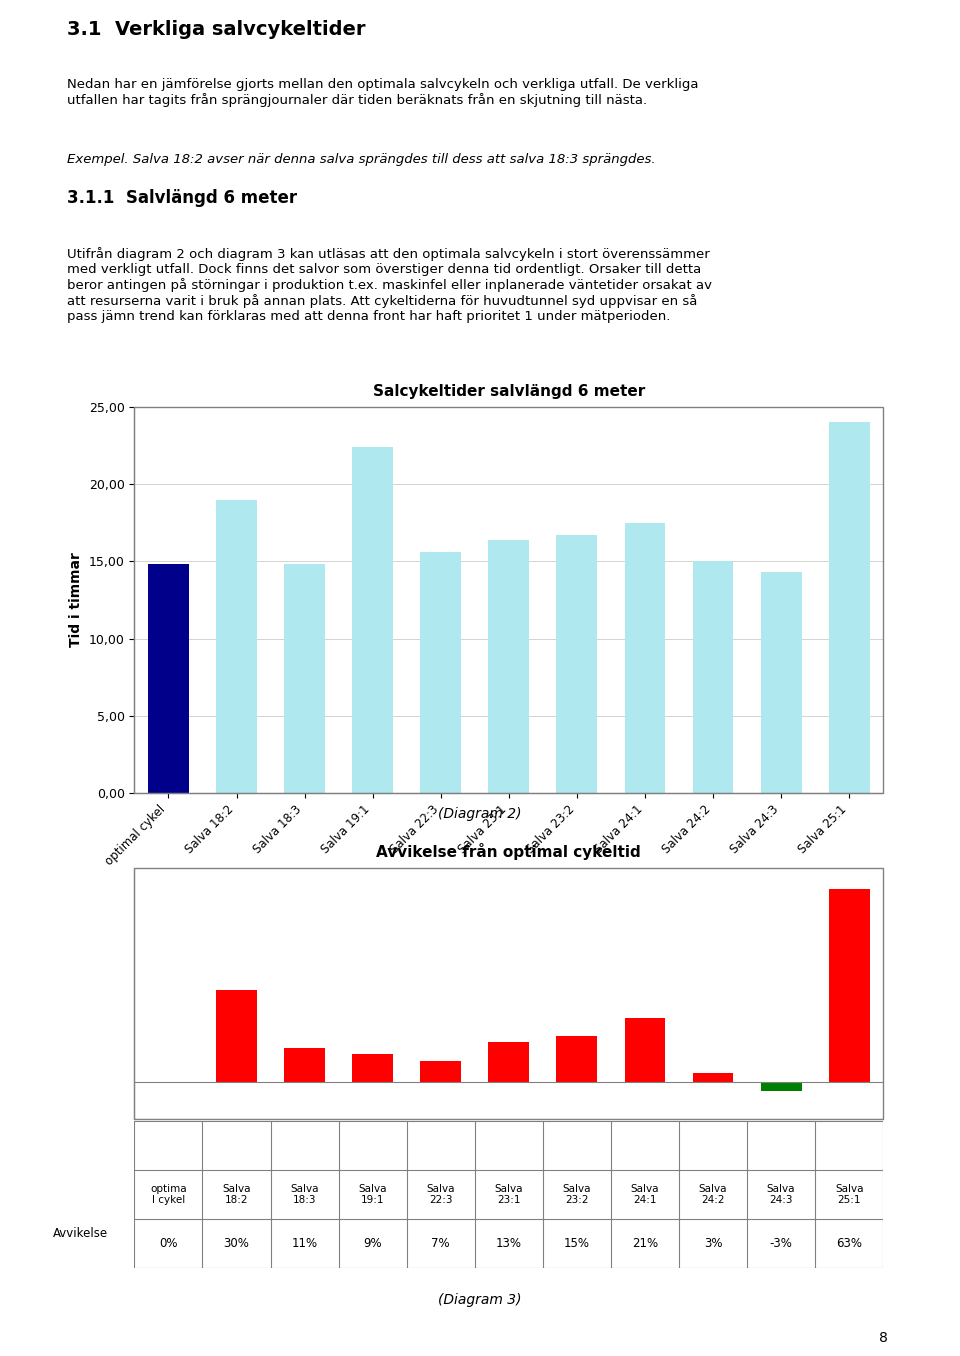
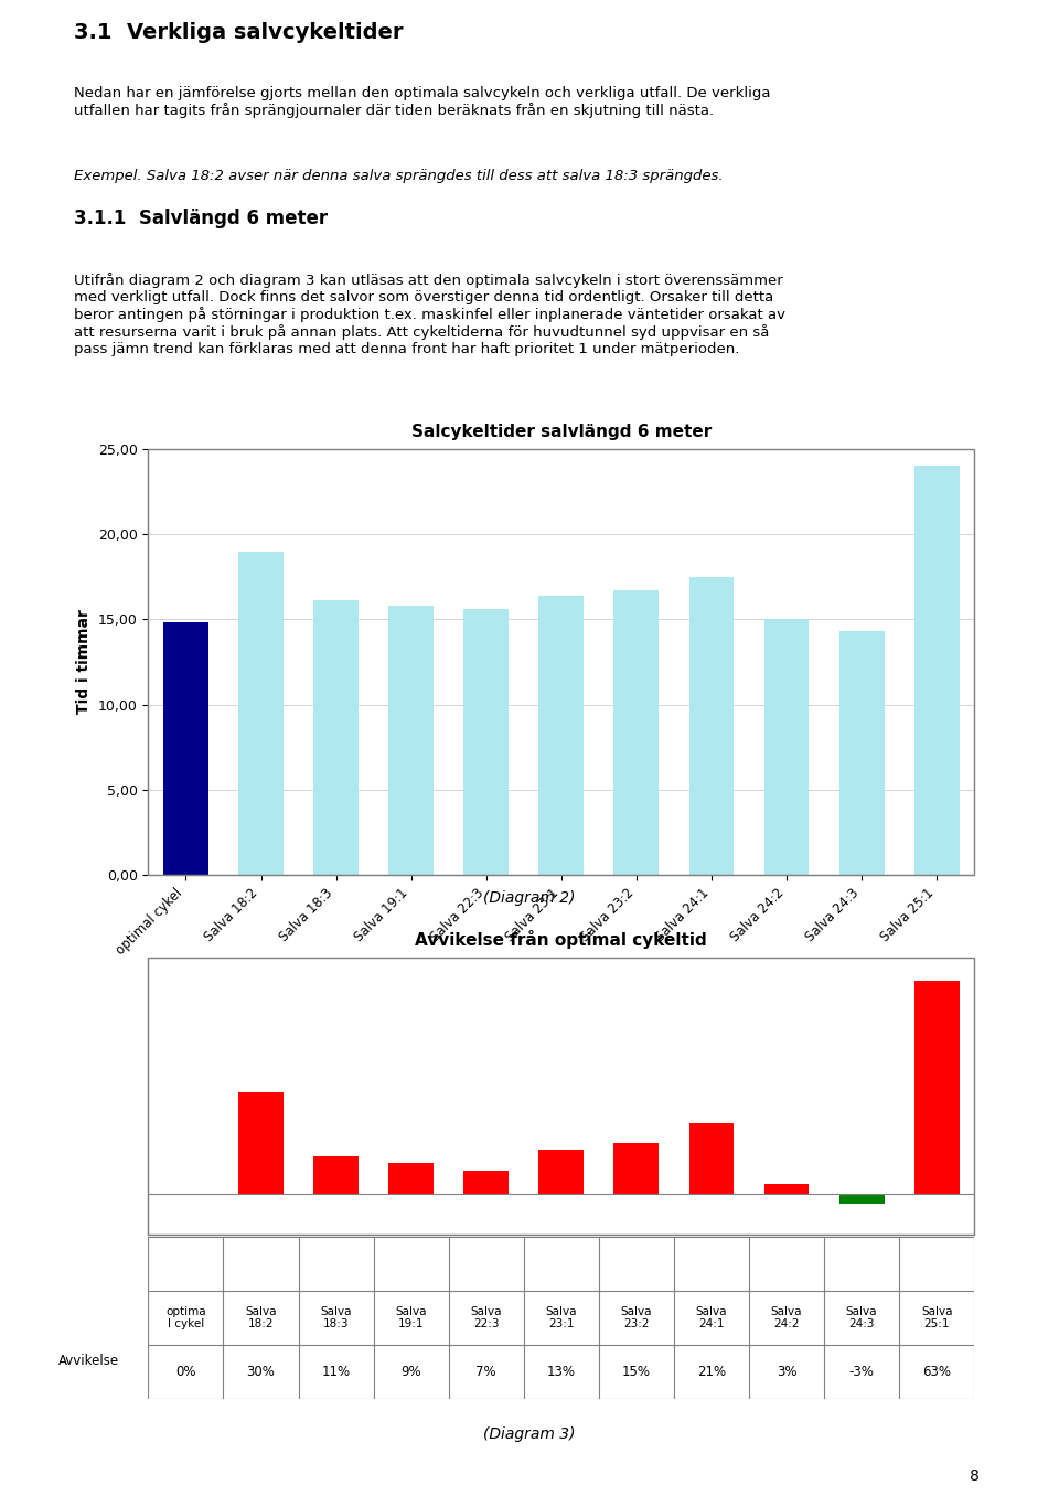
Salcykeltider salvlängd 6 meter/Salva 18:3: 14,8 -> 16,1
Salcykeltider salvlängd 6 meter/Salva 19:1: 22,4 -> 15,8
